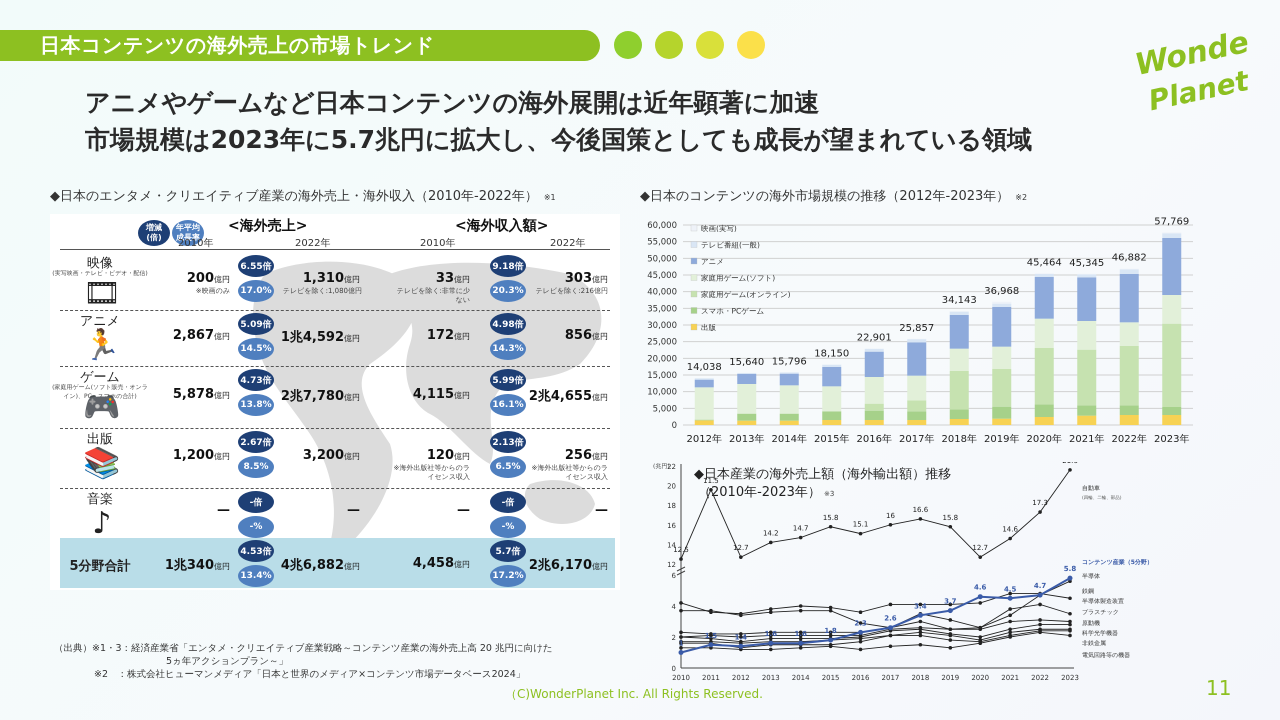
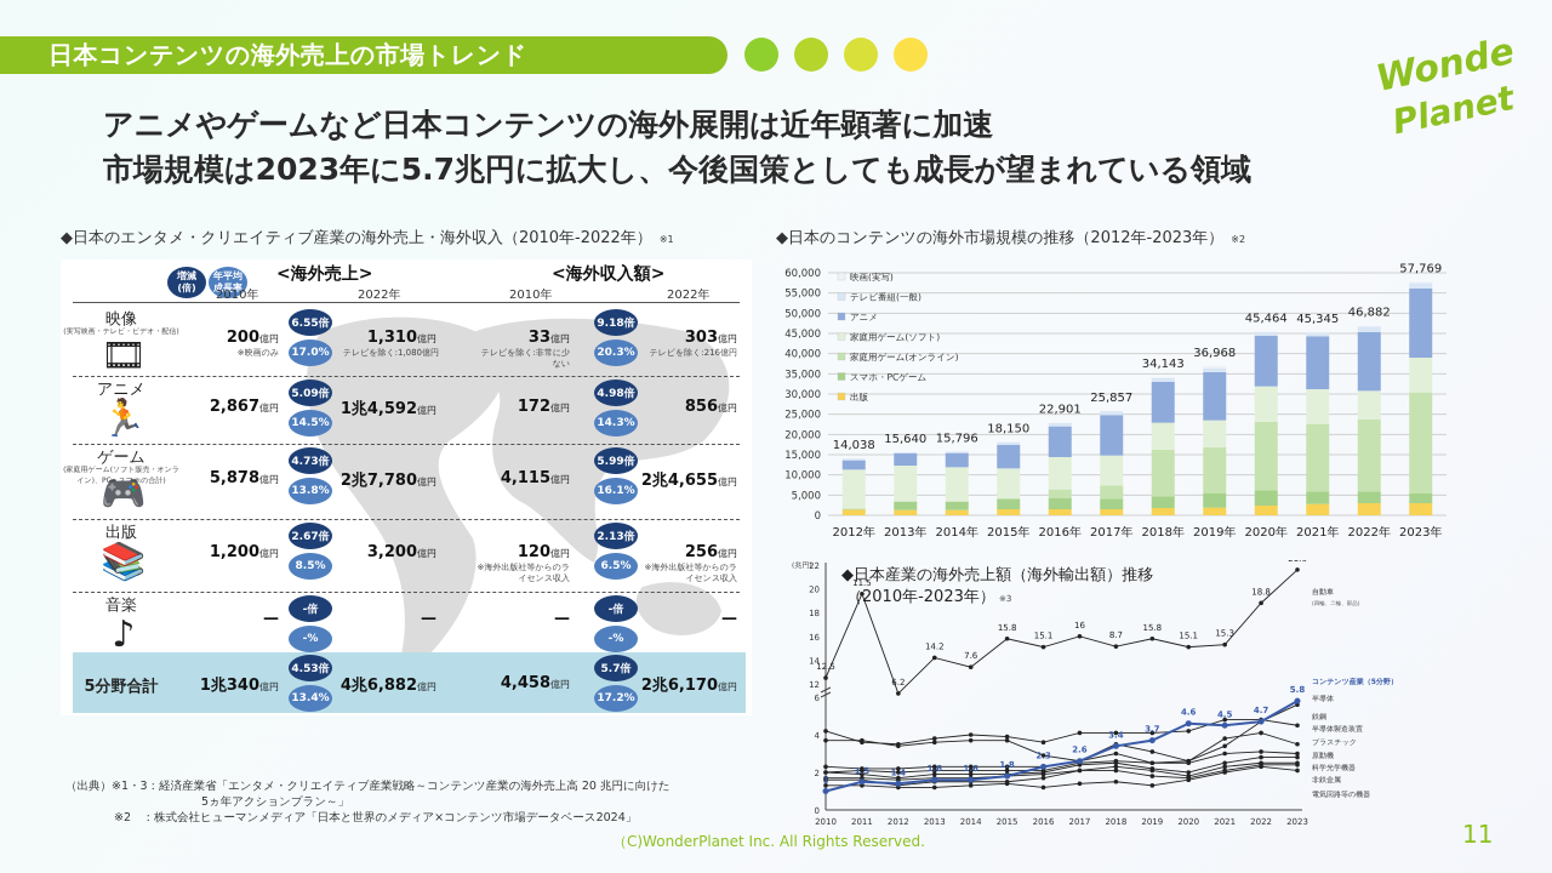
◆日本産業の海外売上額（海外輸出額）推移/自動車/2012: 12.7 -> 6.2
◆日本産業の海外売上額（海外輸出額）推移/自動車/2014: 14.7 -> 7.6
◆日本産業の海外売上額（海外輸出額）推移/自動車/2018: 16.6 -> 8.7
◆日本産業の海外売上額（海外輸出額）推移/自動車/2020: 12.7 -> 15.1
◆日本産業の海外売上額（海外輸出額）推移/自動車/2021: 14.6 -> 15.3
◆日本産業の海外売上額（海外輸出額）推移/自動車/2022: 17.3 -> 18.8
